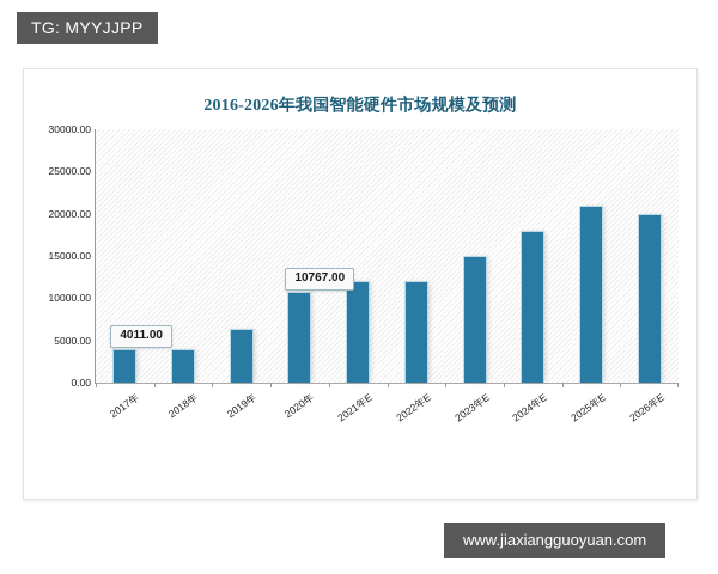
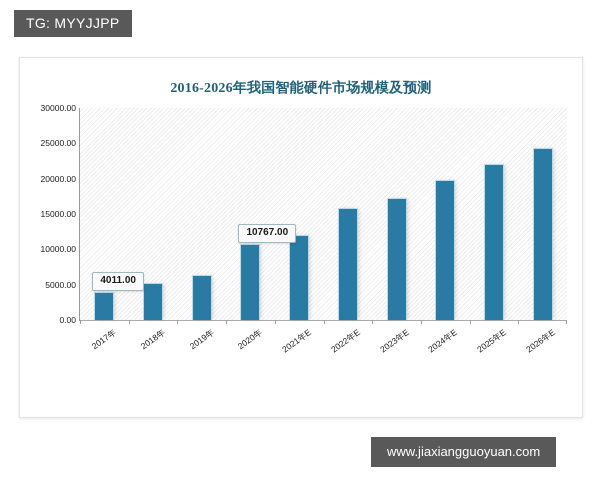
2018年: 4000 -> 5000
2022年E: 12000 -> 16000
2023年E: 15000 -> 17000
2024年E: 18000 -> 20000
2025年E: 21000 -> 22000
2026年E: 20000 -> 24000
